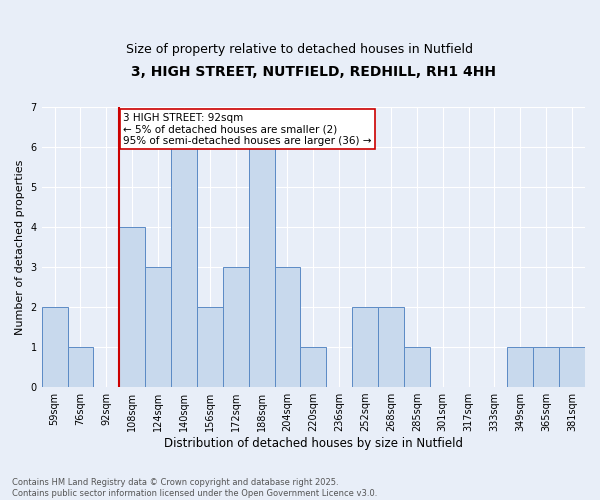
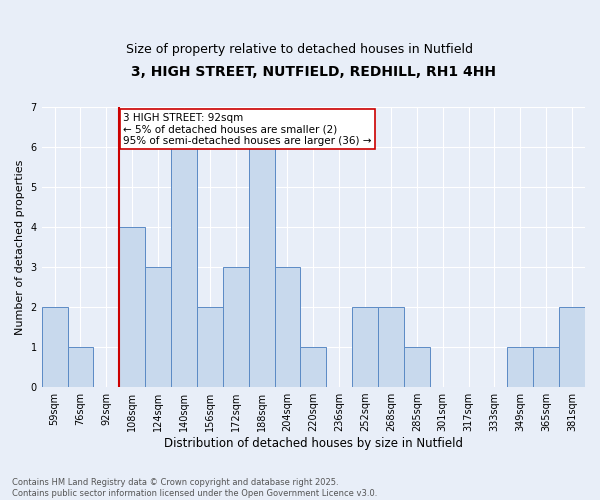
381sqm: 1 -> 2
